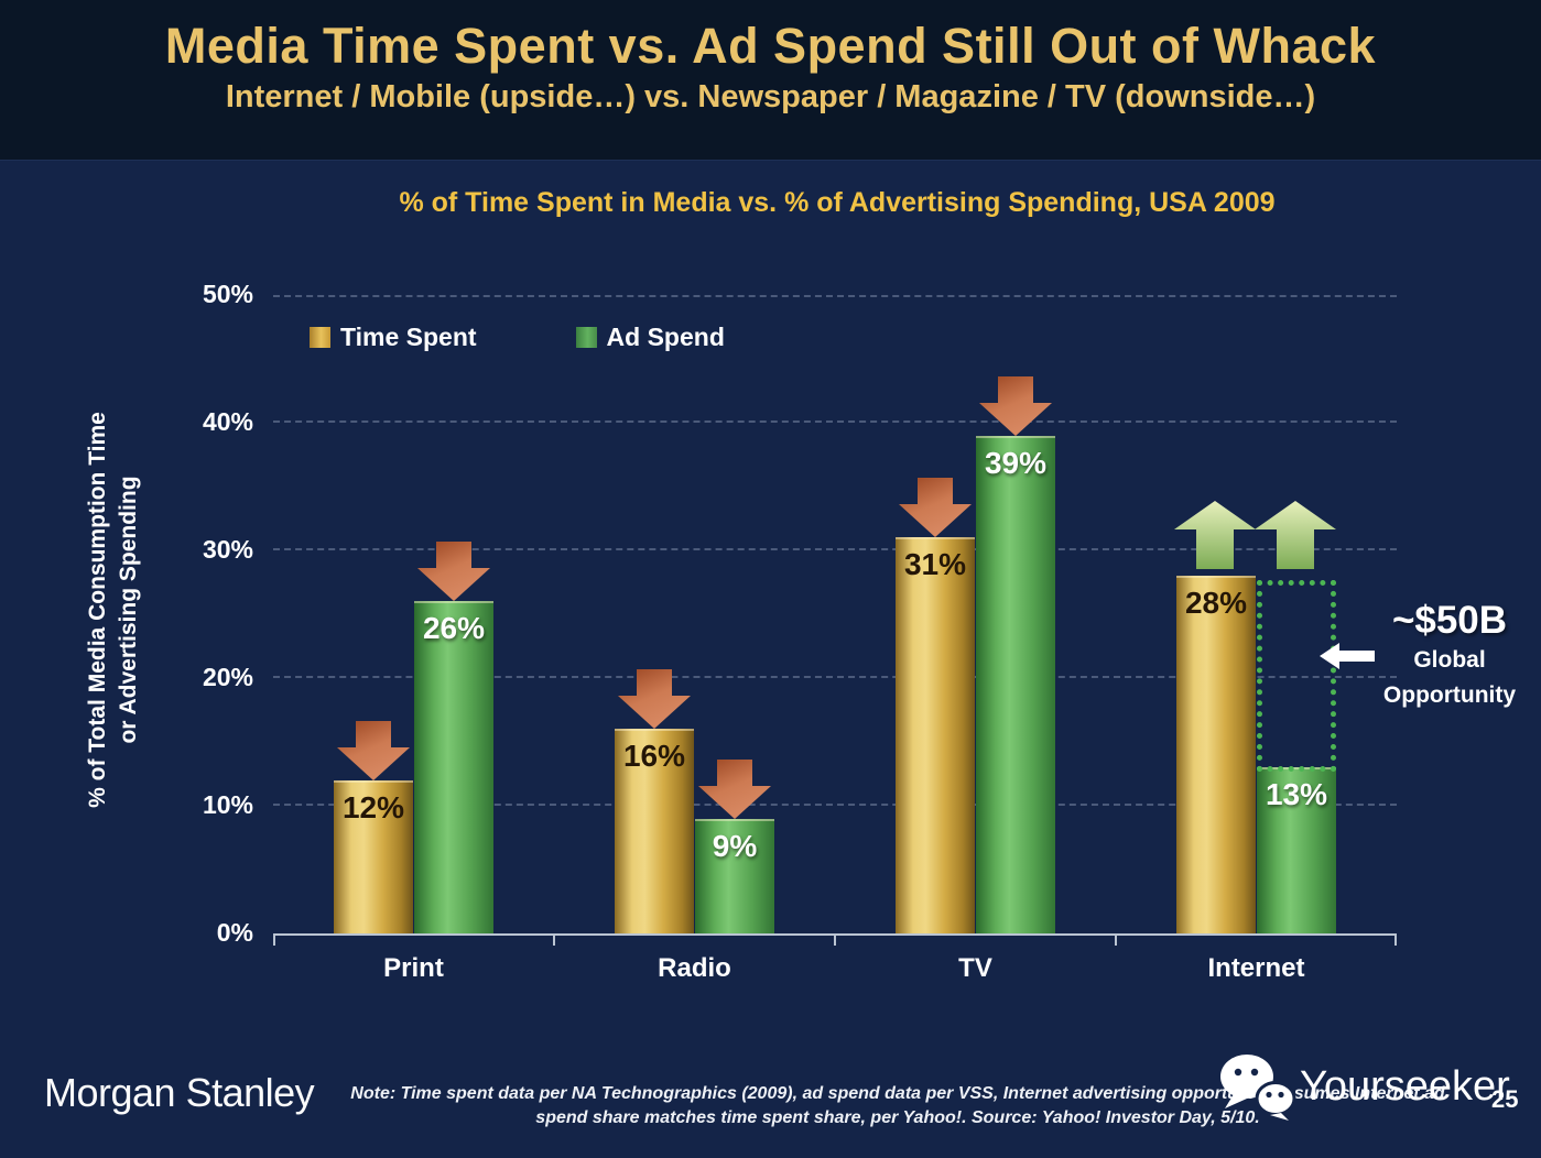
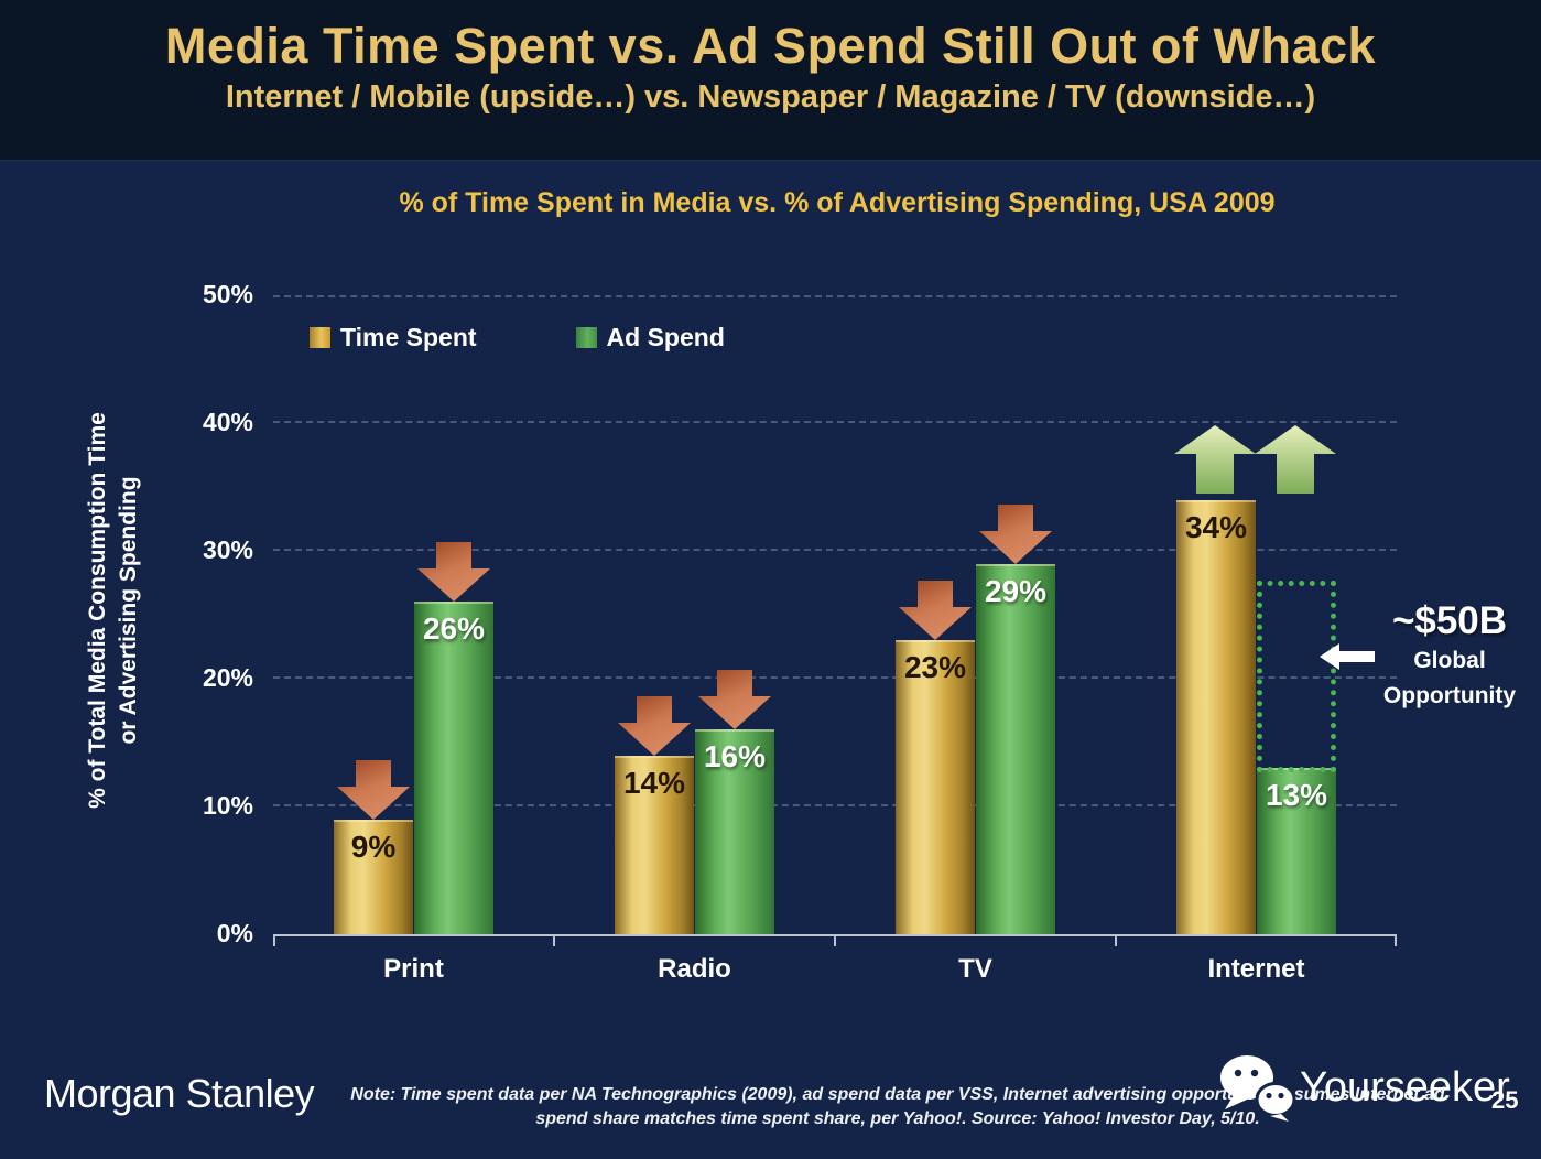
Time Spent/Print: 12% -> 9%
Time Spent/Radio: 16% -> 14%
Ad Spend/Radio: 9% -> 16%
Time Spent/TV: 31% -> 23%
Ad Spend/TV: 39% -> 29%
Time Spent/Internet: 28% -> 34%
